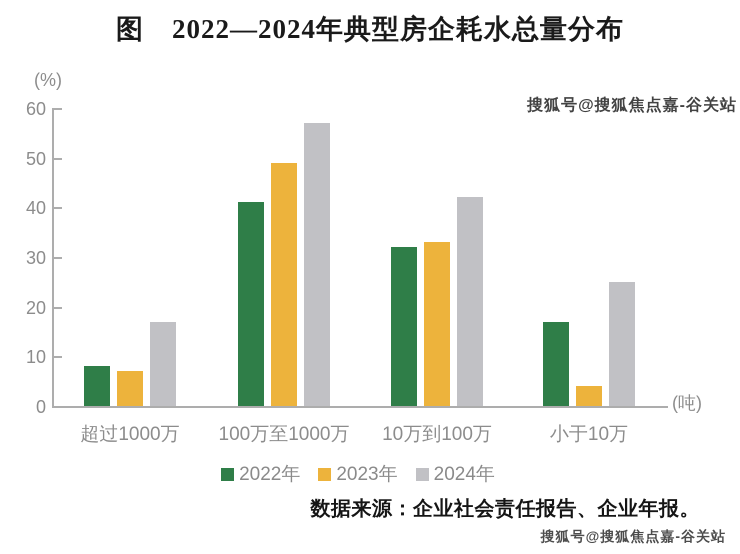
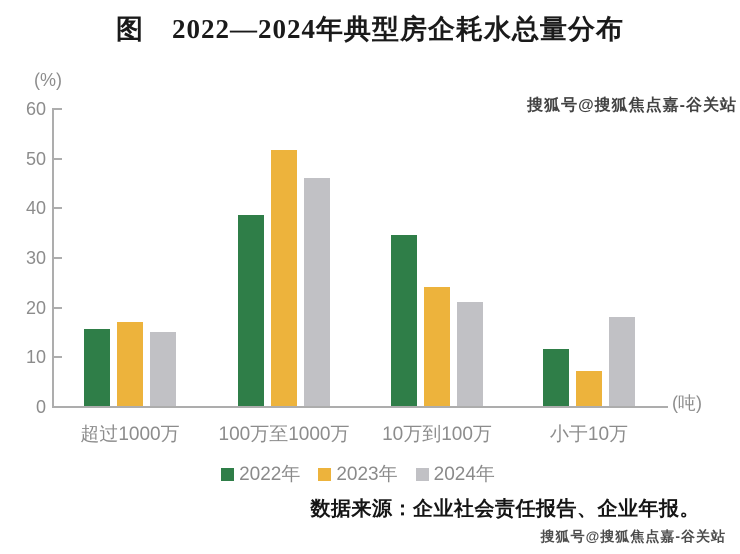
2022年/超过1000万: 8 -> 16
2023年/超过1000万: 7 -> 17
2024年/超过1000万: 17 -> 15
2022年/100万至1000万: 41 -> 38
2023年/100万至1000万: 49 -> 52
2024年/100万至1000万: 57 -> 46
2022年/10万到100万: 32 -> 34
2023年/10万到100万: 33 -> 24
2024年/10万到100万: 42 -> 21
2022年/小于10万: 17 -> 12
2023年/小于10万: 4 -> 7
2024年/小于10万: 25 -> 18
